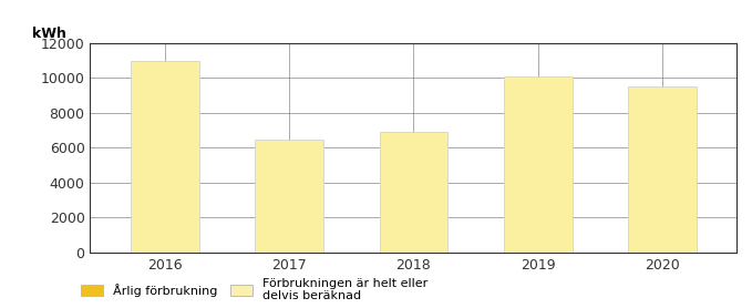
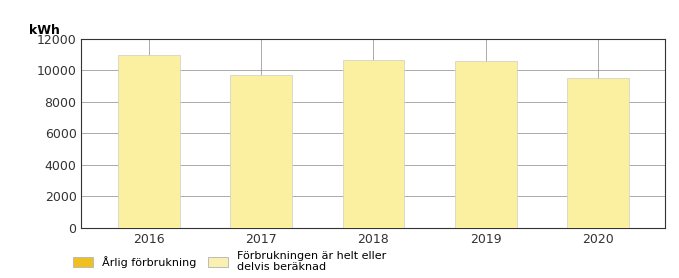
2017: 6500 -> 9700
2018: 6900 -> 10600
2019: 10100 -> 10600
